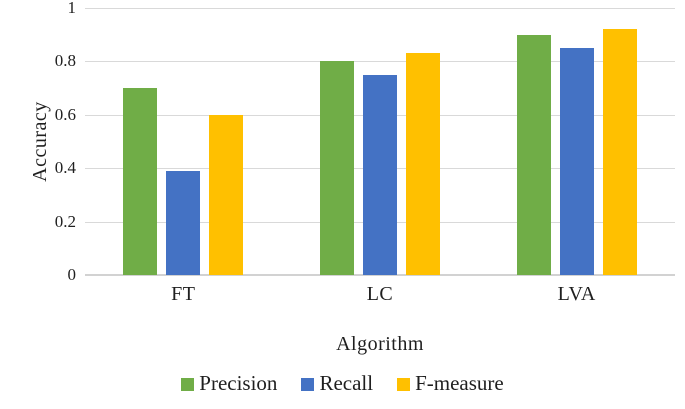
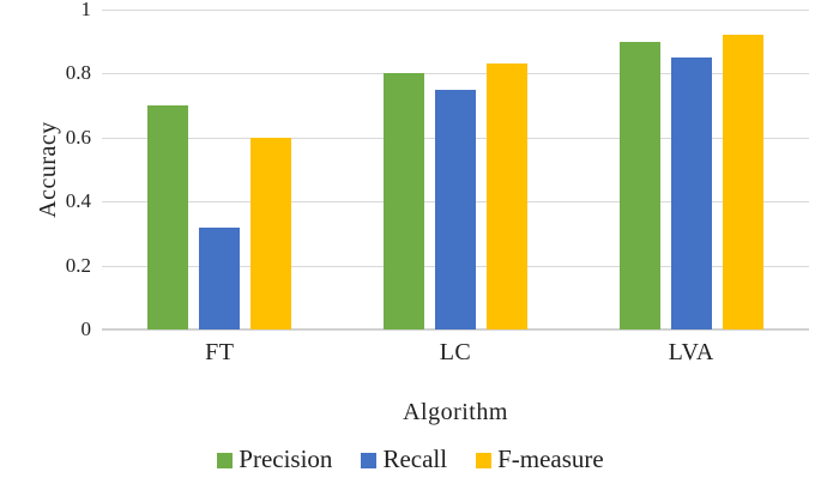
Recall/FT: 0.39 -> 0.32
